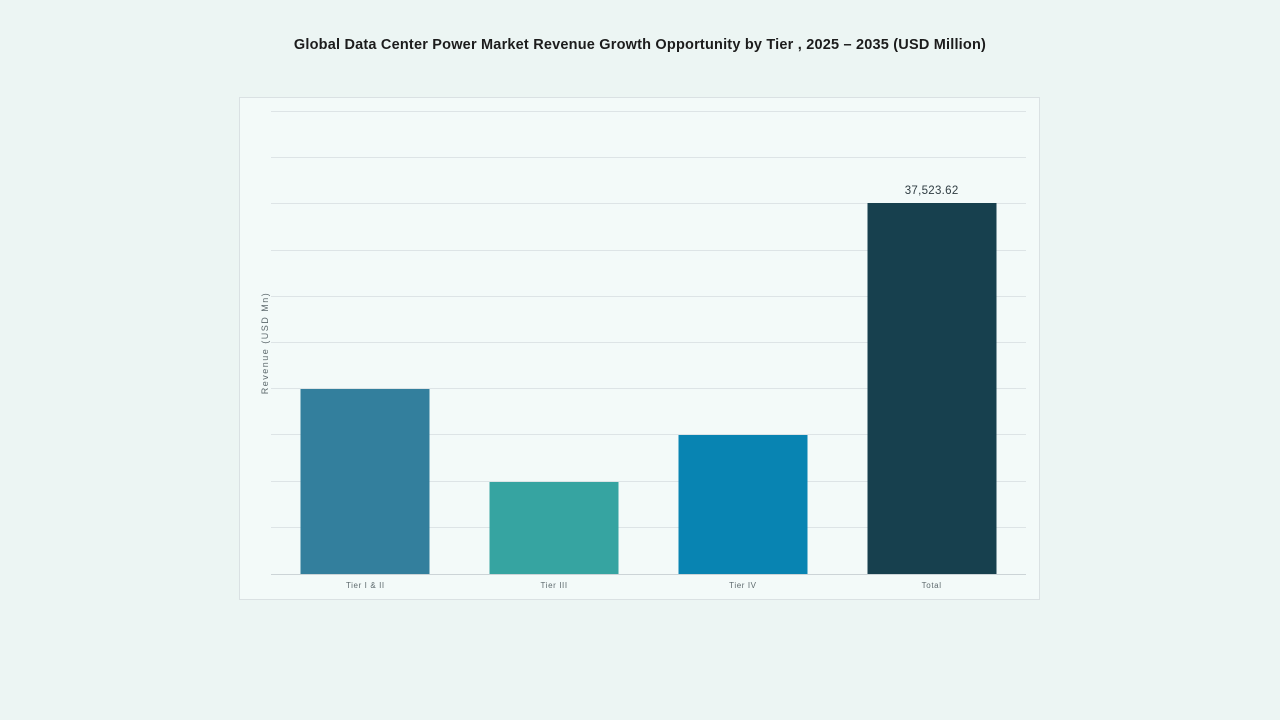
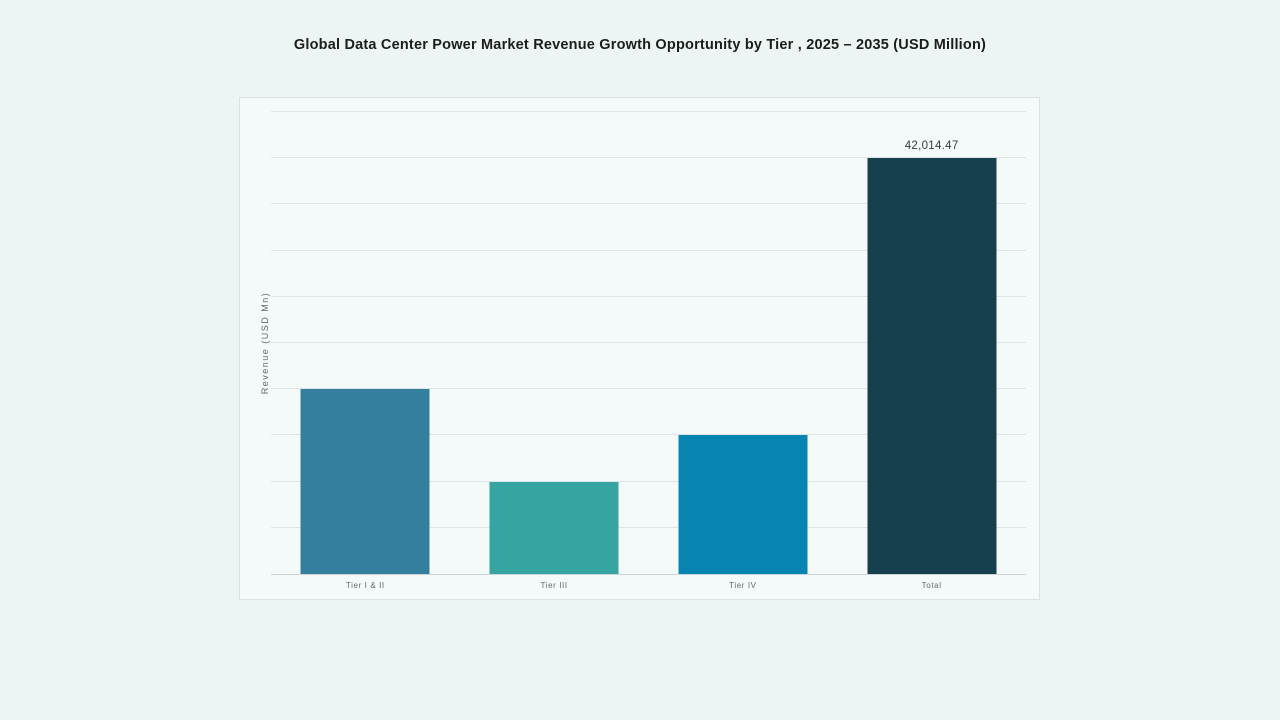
Total: 37,523.62 -> 42,014.47
